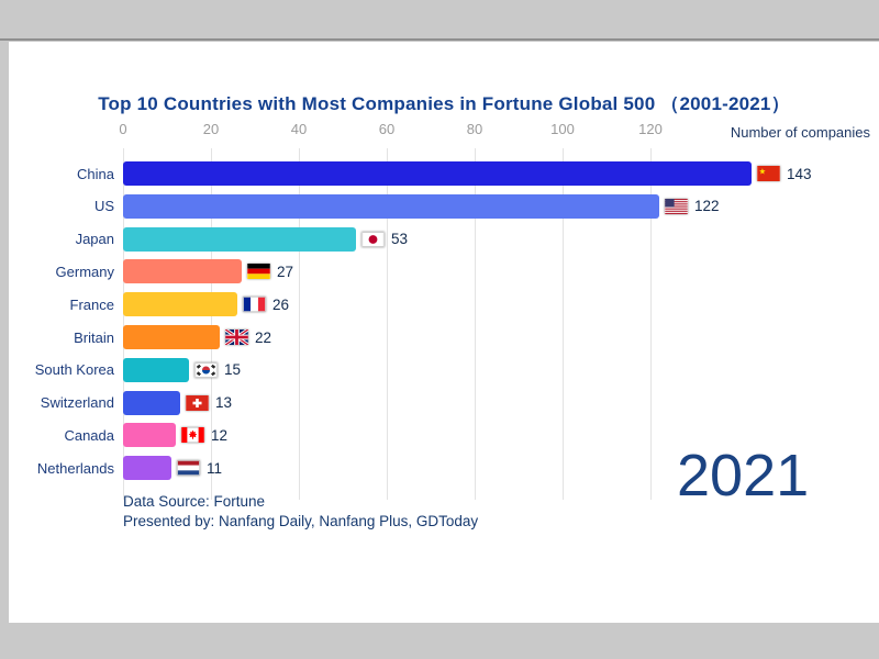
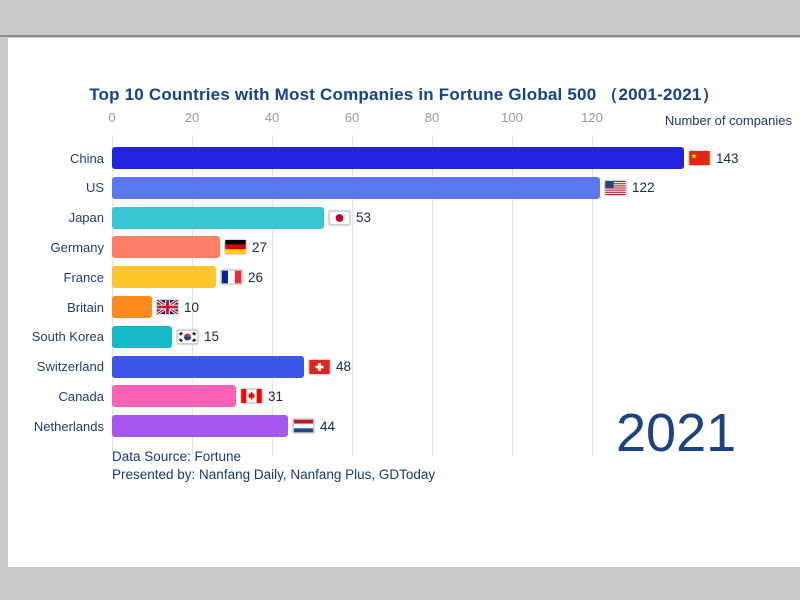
Britain: 22 -> 10
Switzerland: 13 -> 48
Canada: 12 -> 31
Netherlands: 11 -> 44
